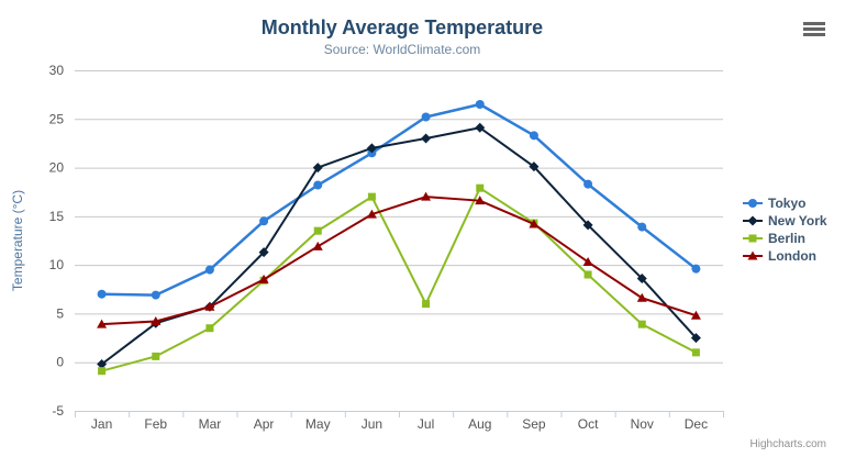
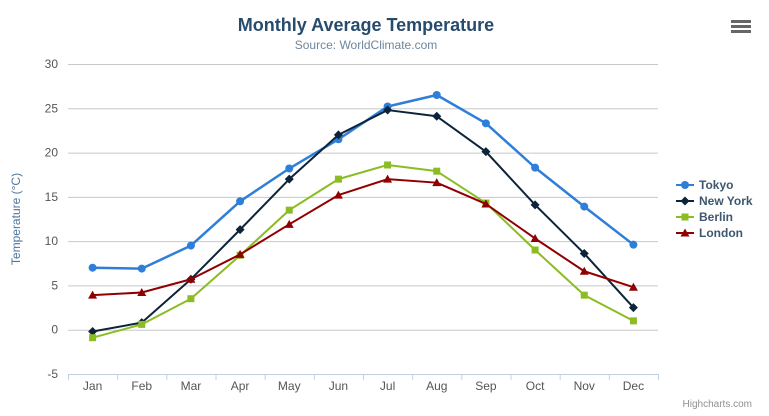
New York/Feb: 4 -> 1
New York/May: 20 -> 17
New York/Jul: 23 -> 25
Berlin/Jul: 6 -> 19
